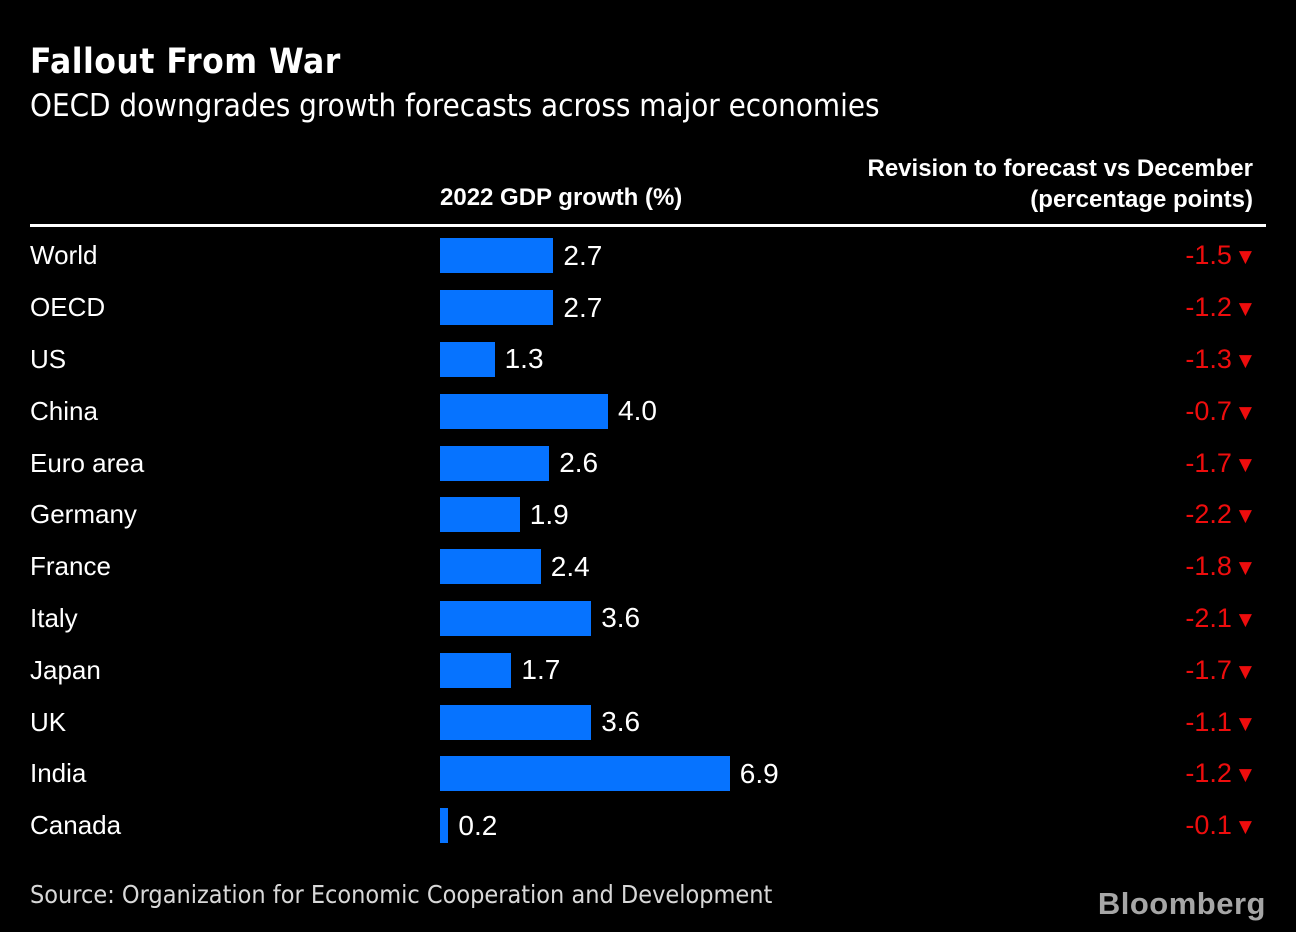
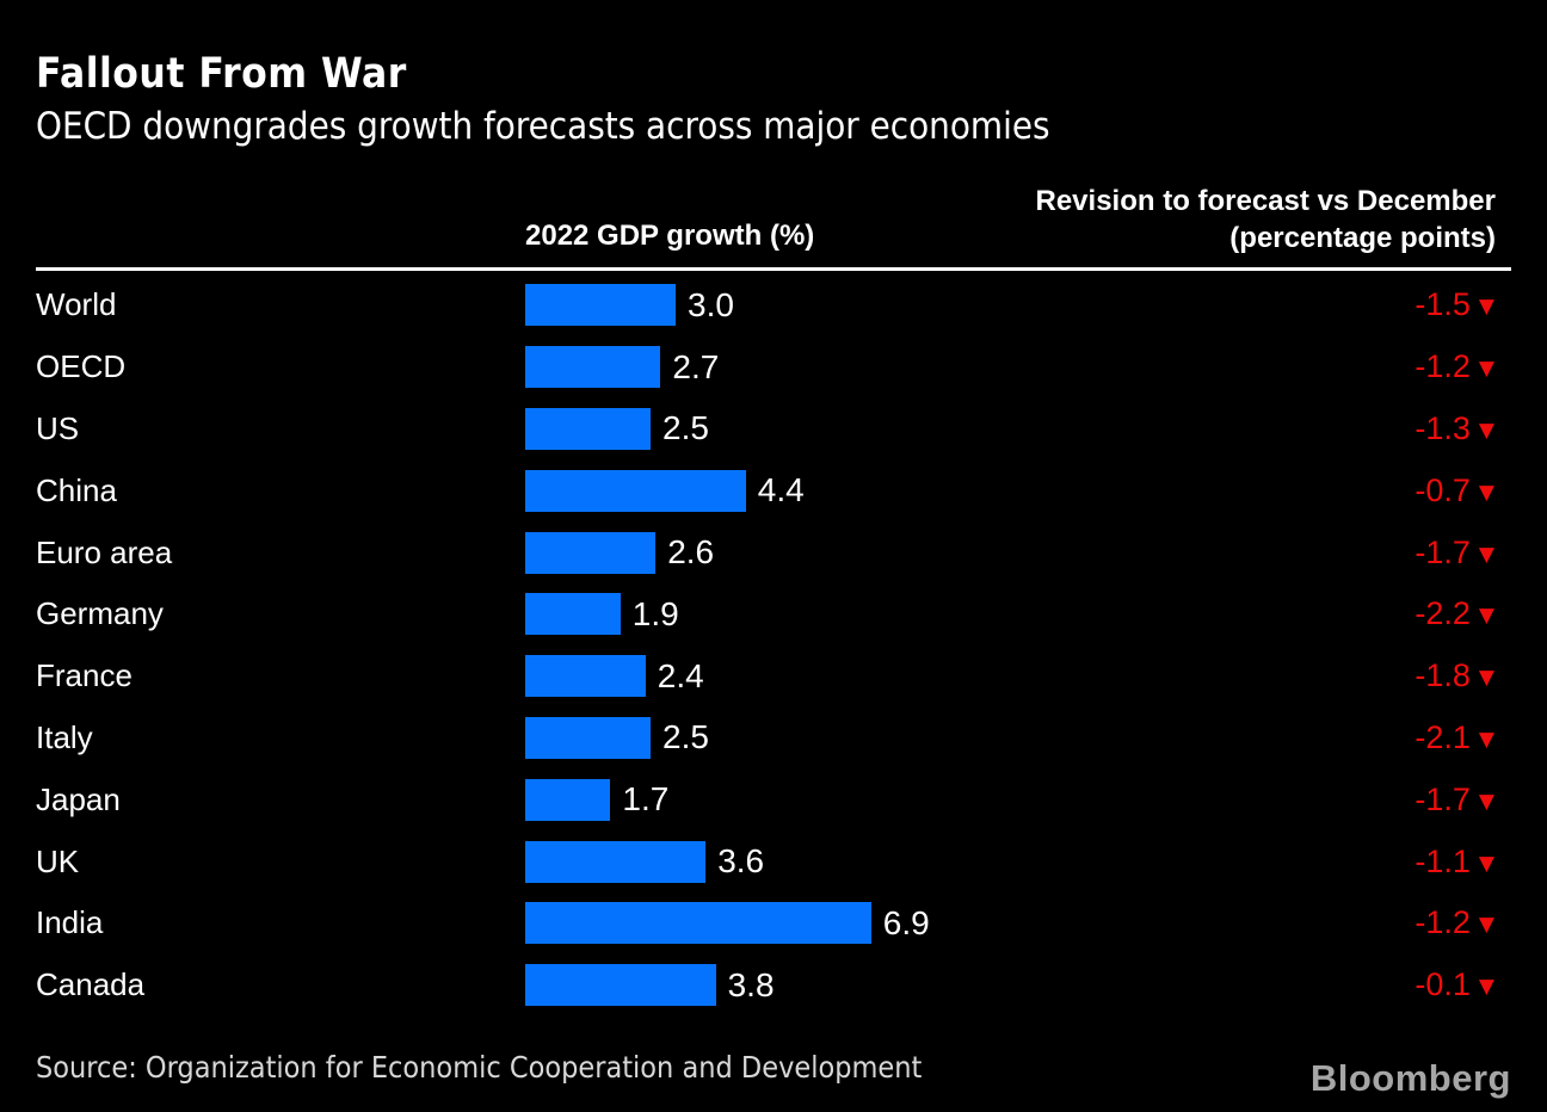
2022 GDP growth (%)/World: 2.7 -> 3.0
2022 GDP growth (%)/US: 1.3 -> 2.5
2022 GDP growth (%)/China: 4.0 -> 4.4
2022 GDP growth (%)/Italy: 3.6 -> 2.5
2022 GDP growth (%)/Canada: 0.2 -> 3.8
